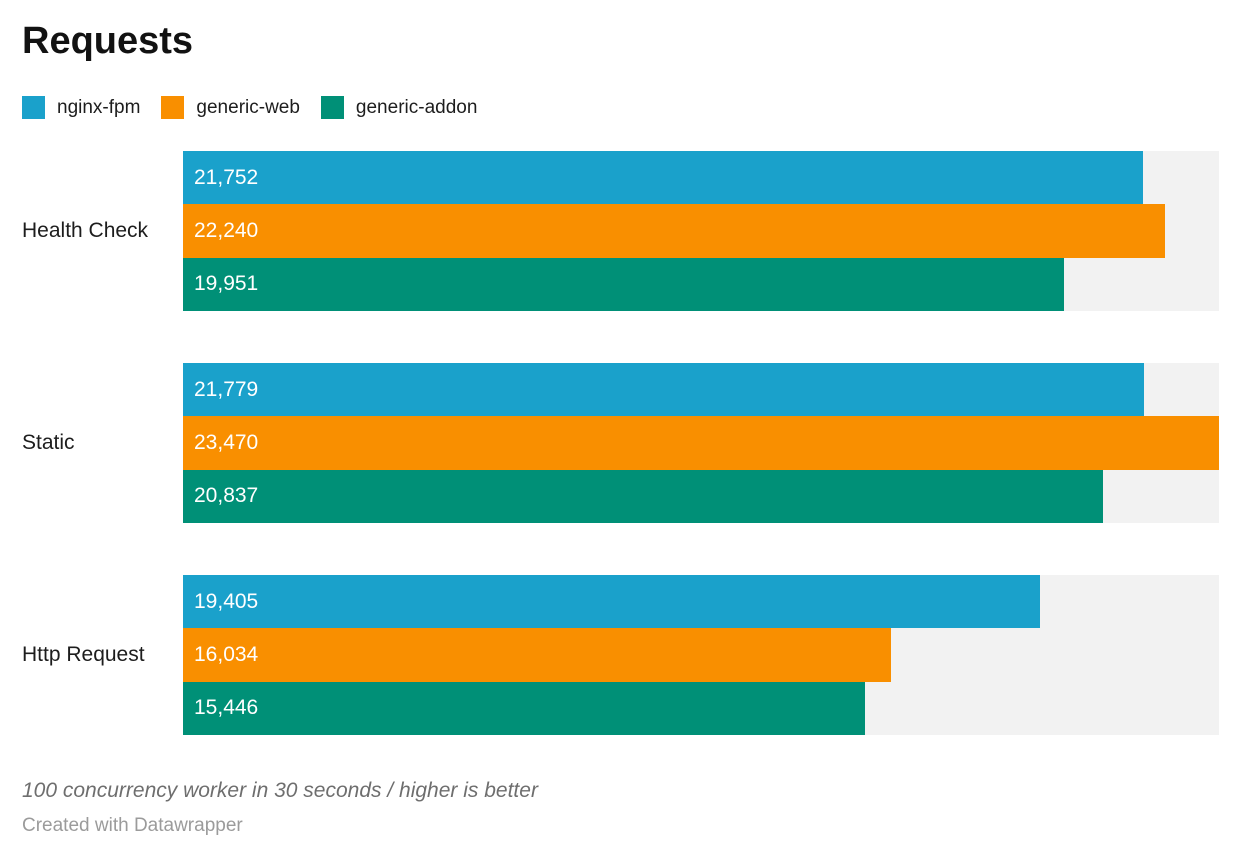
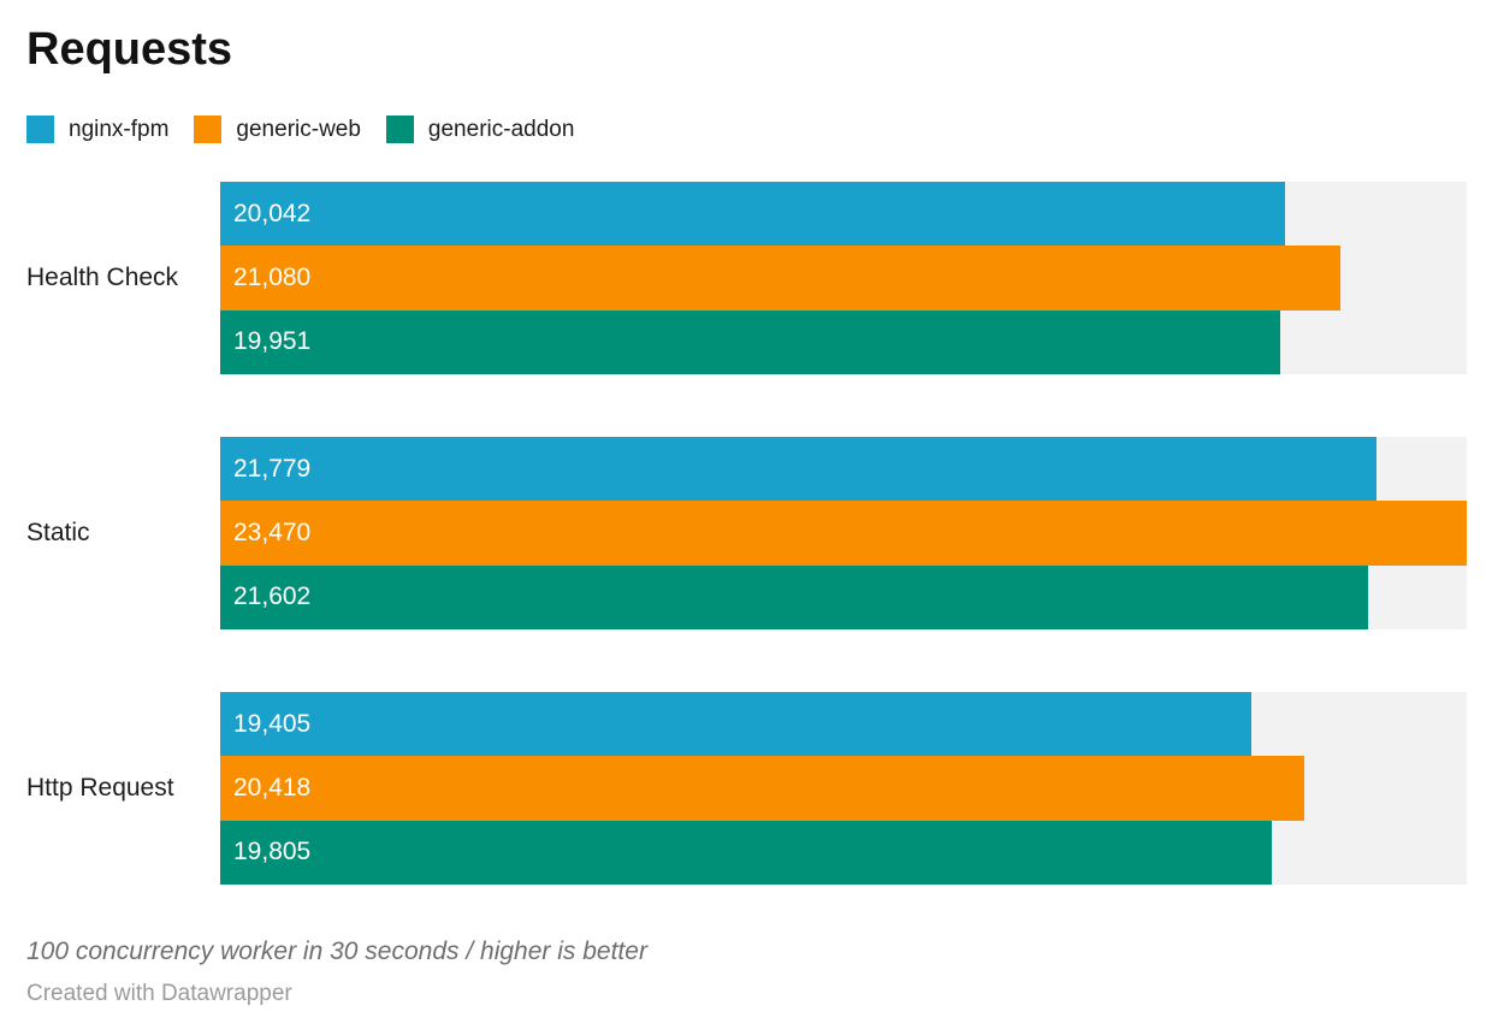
nginx-fpm/Health Check: 21,752 -> 20,042
generic-web/Health Check: 22,240 -> 21,080
generic-addon/Static: 20,837 -> 21,602
generic-web/Http Request: 16,034 -> 20,418
generic-addon/Http Request: 15,446 -> 19,805
